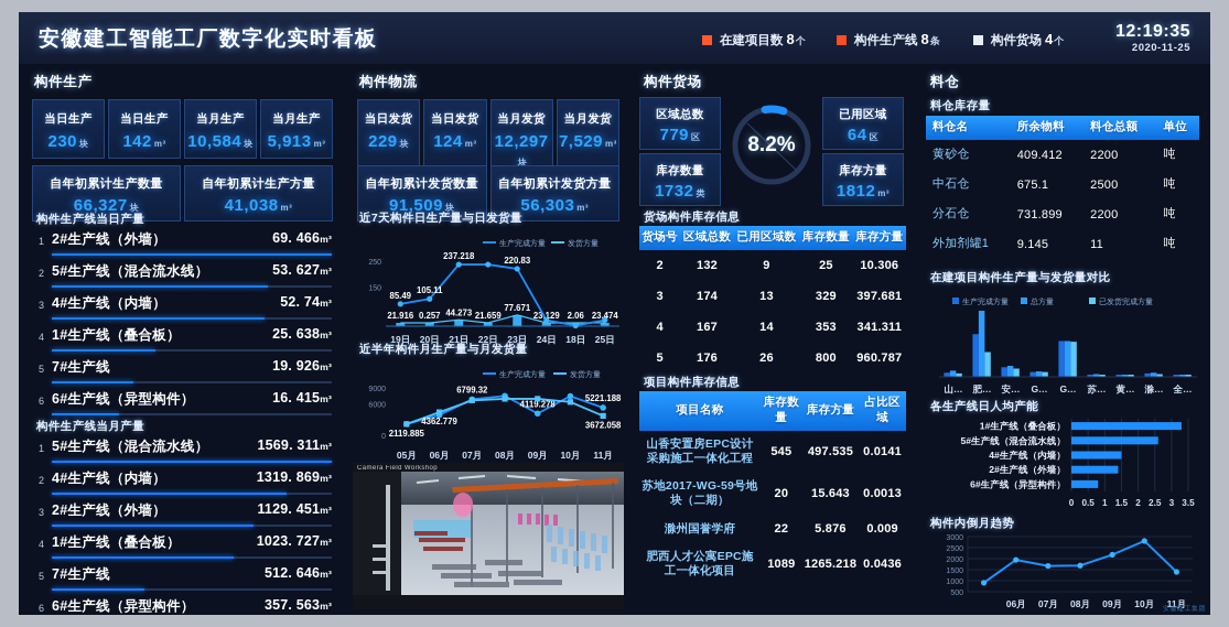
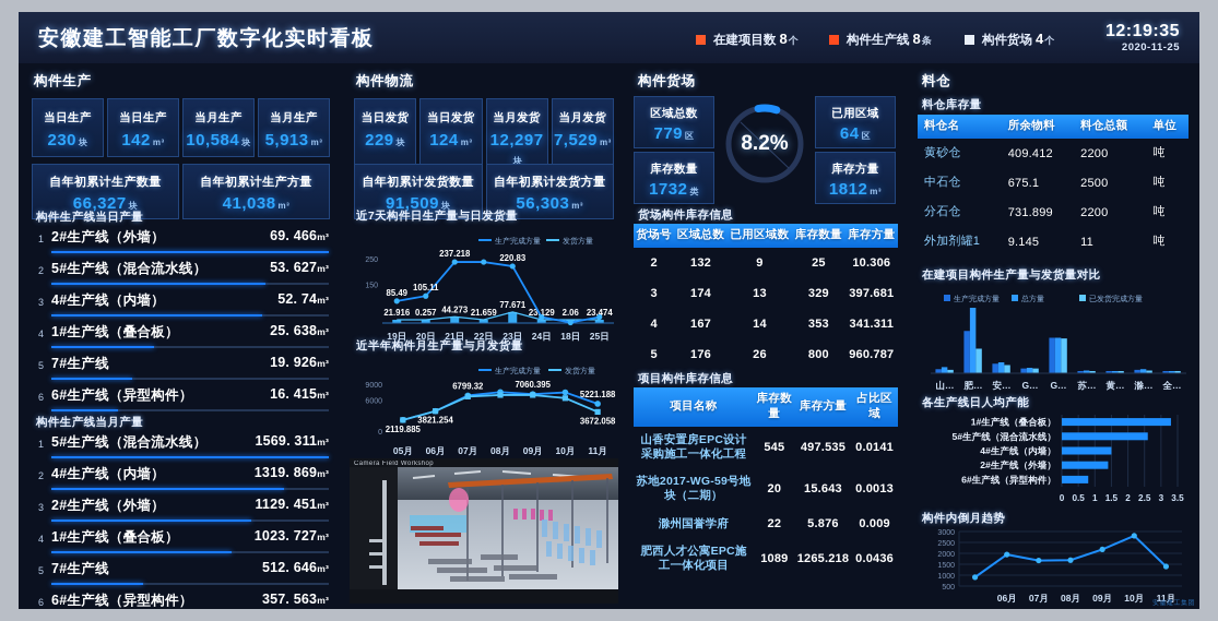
近半年构件月生产量与月发货量/发货方量/06月: 4362.779 -> 3821.254
近半年构件月生产量与月发货量/生产完成方量/09月: 4119.278 -> 7060.395
